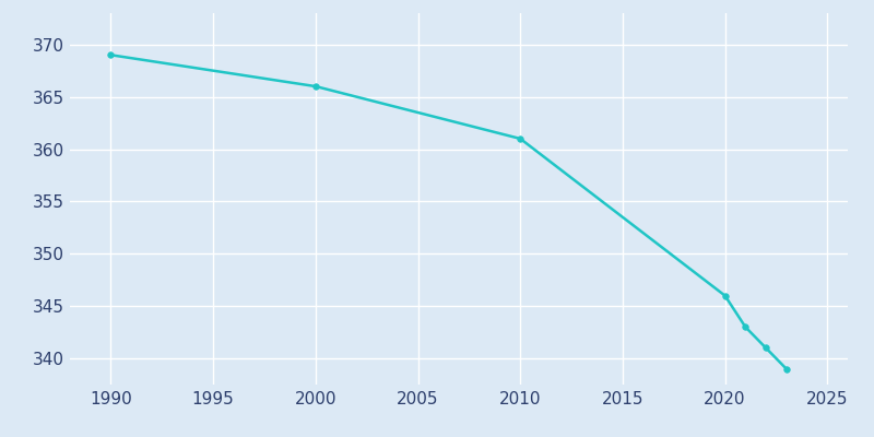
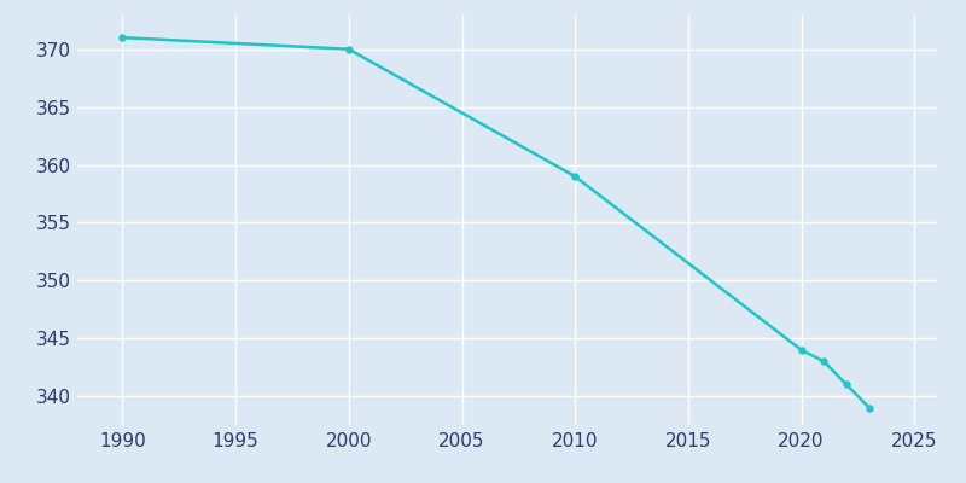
1990: 369 -> 371
2000: 366 -> 370
2010: 361 -> 359
2020: 346 -> 344
